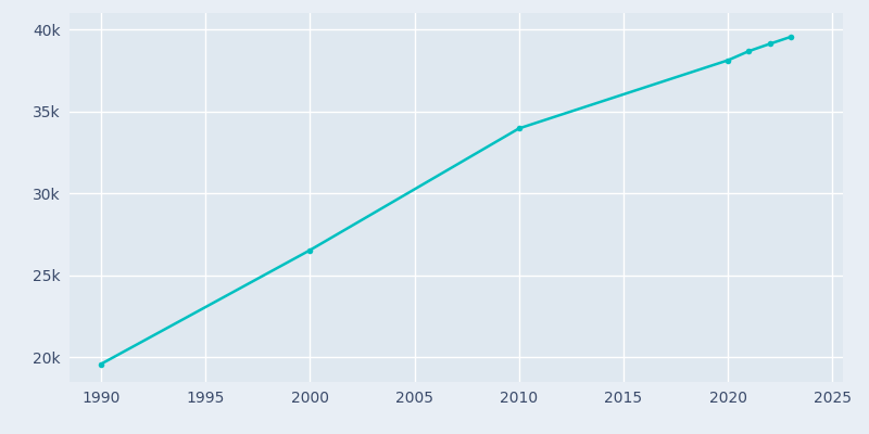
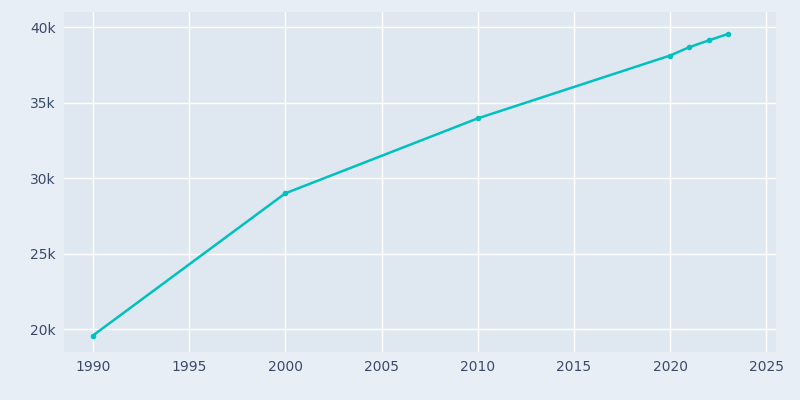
2000: 26.5k -> 29.0k
